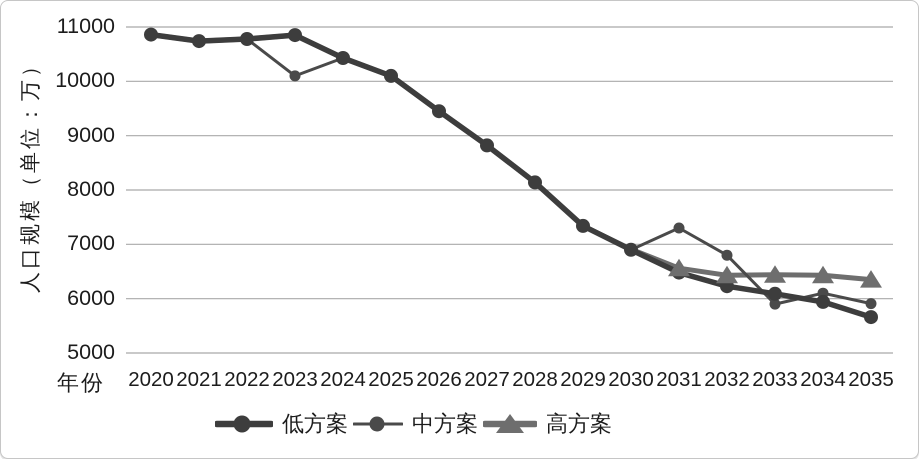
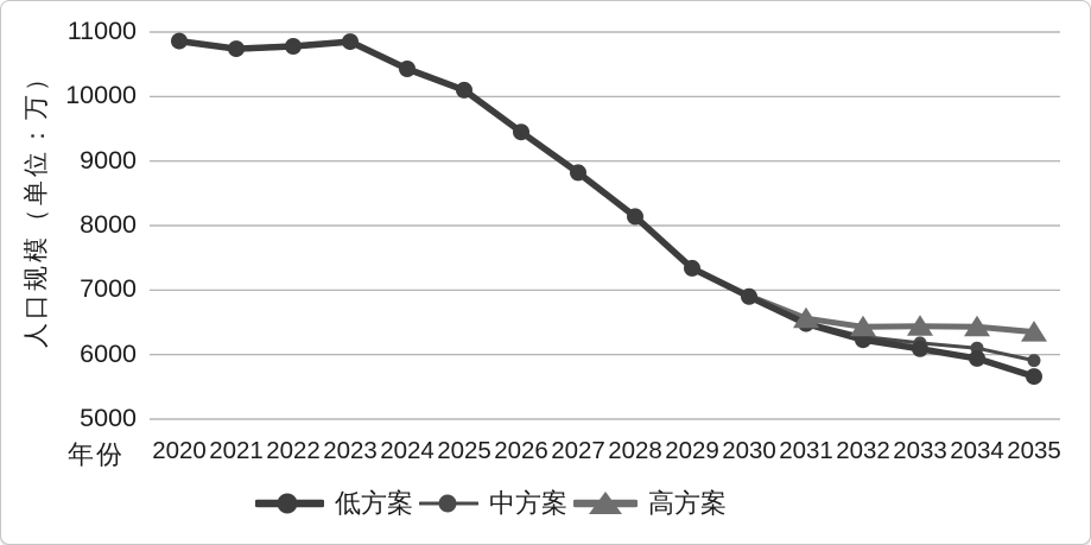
中方案/2023: 10100 -> 10800
中方案/2031: 7300 -> 6500
中方案/2032: 6800 -> 6300
中方案/2033: 5900 -> 6200
